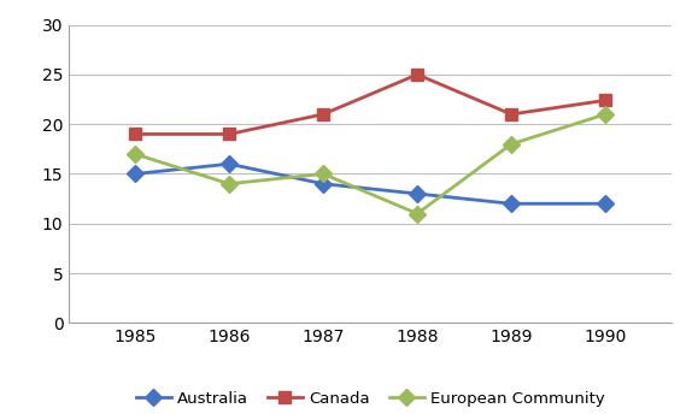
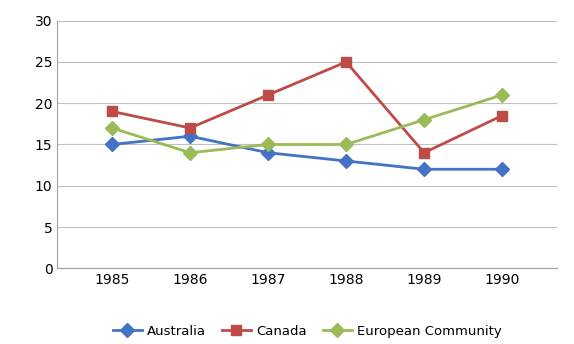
Canada/1986: 19.0 -> 17.0
European Community/1988: 11 -> 15
Canada/1989: 21.0 -> 14.0
Canada/1990: 22.4 -> 18.5
